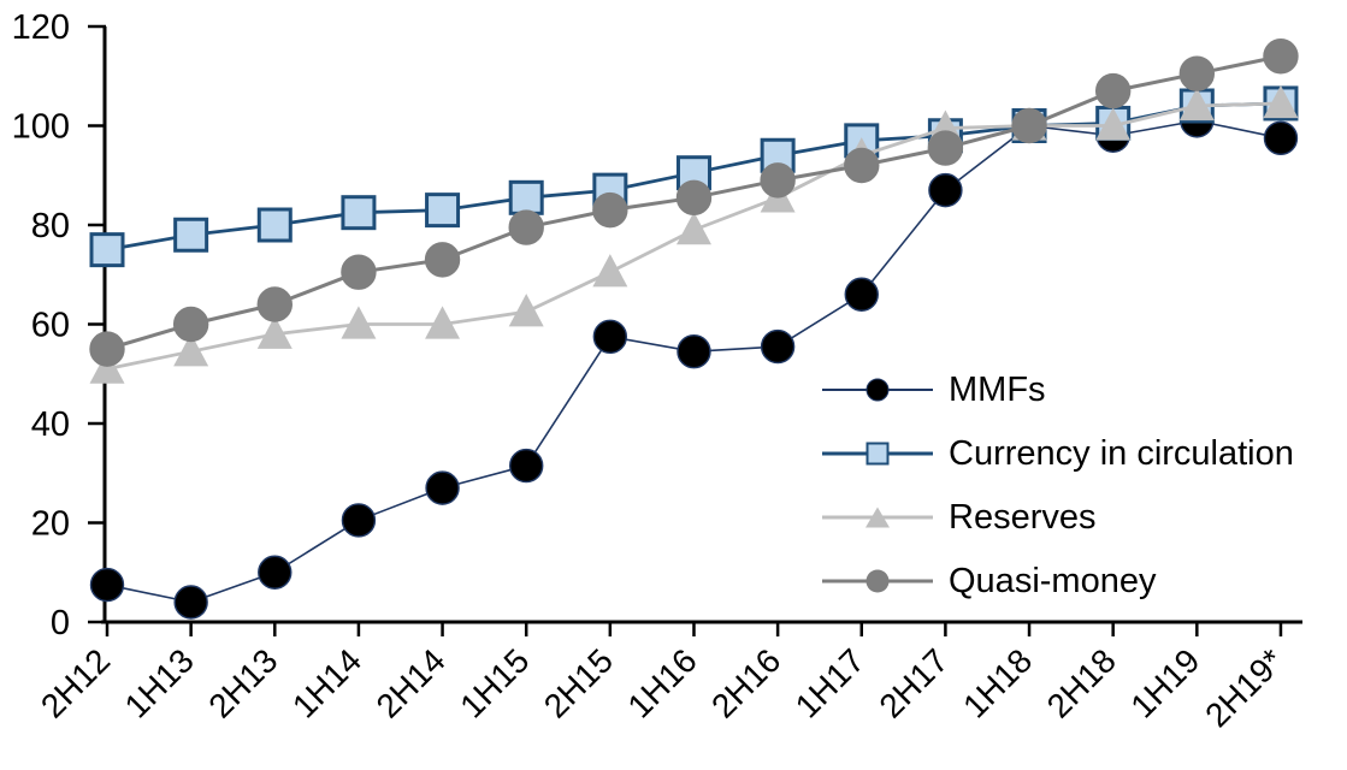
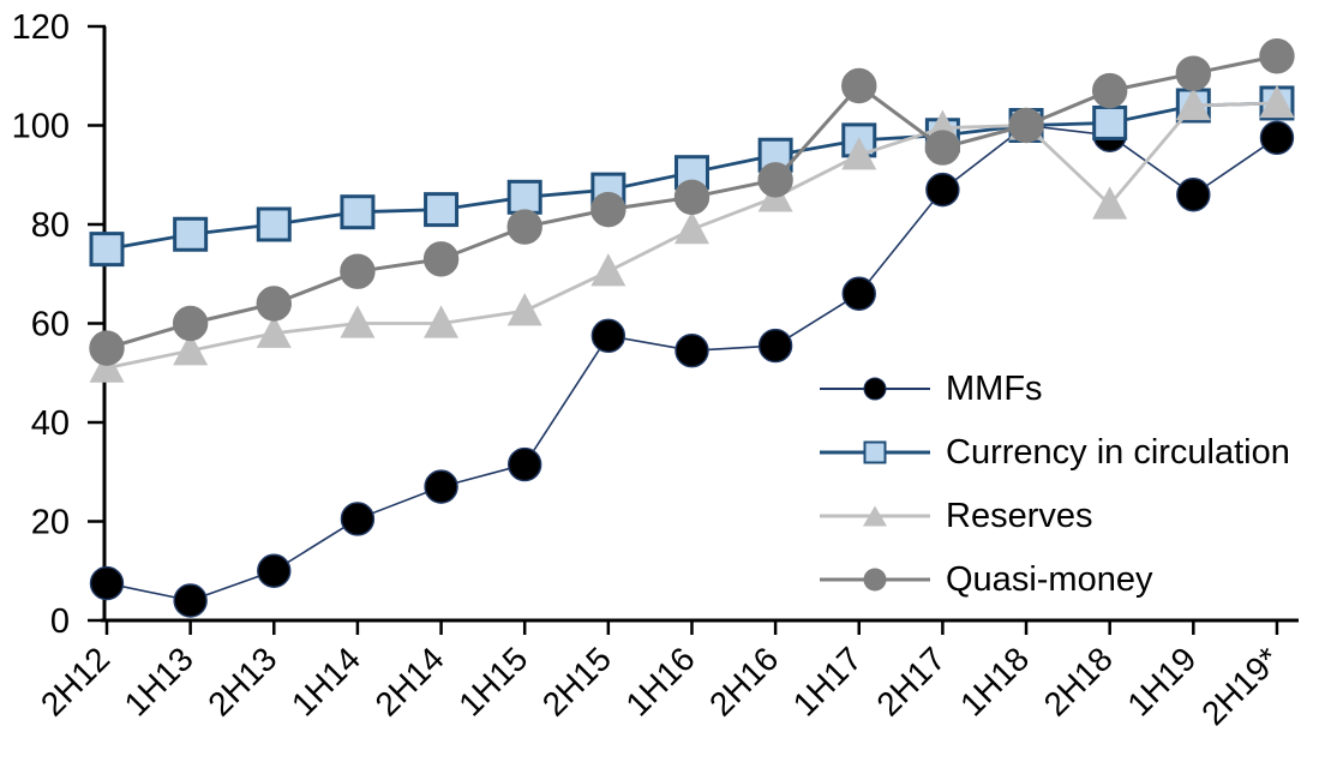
Quasi-money/1H17: 92 -> 108
Reserves/2H18: 100 -> 84
MMFs/1H19: 101 -> 86
